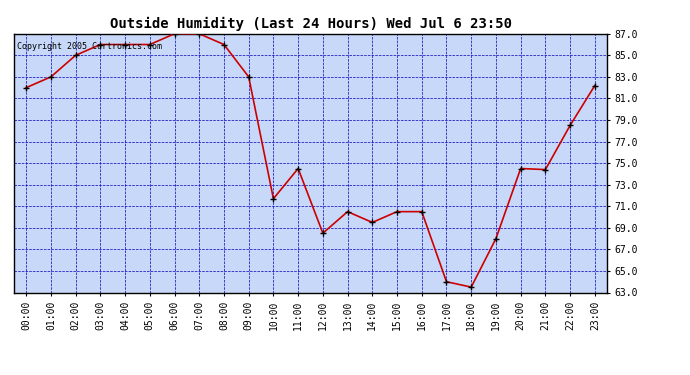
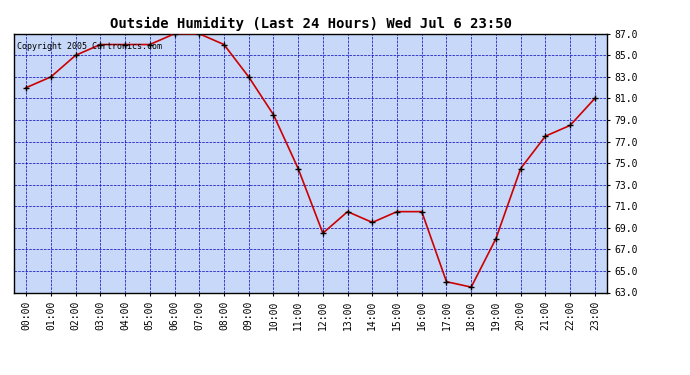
10:00: 71.7 -> 79.5
21:00: 74.4 -> 77.5
23:00: 82.2 -> 81.0
